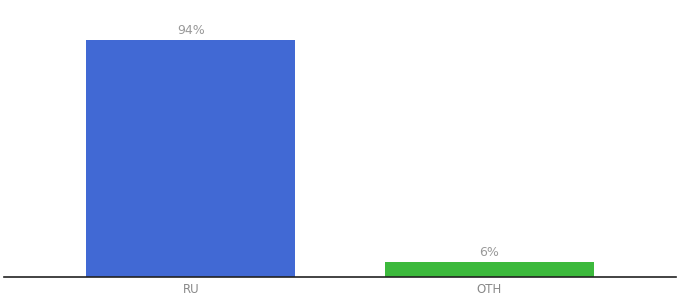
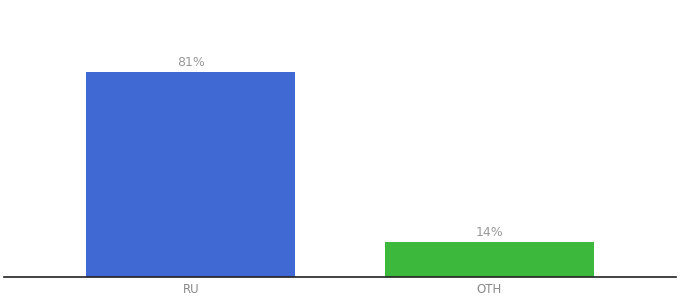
RU: 94% -> 81%
OTH: 6% -> 14%
